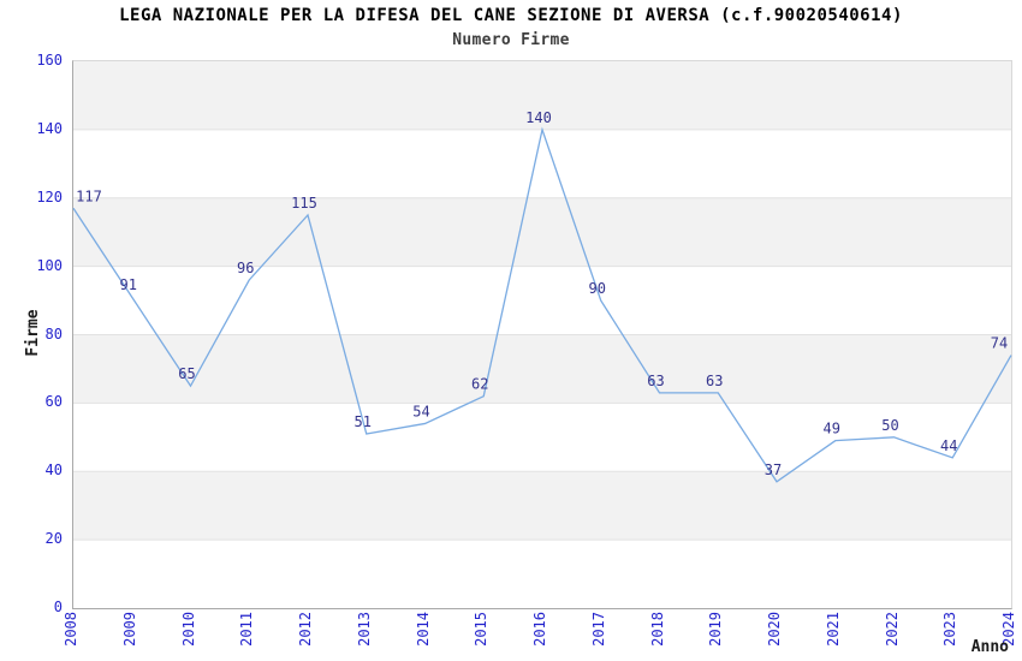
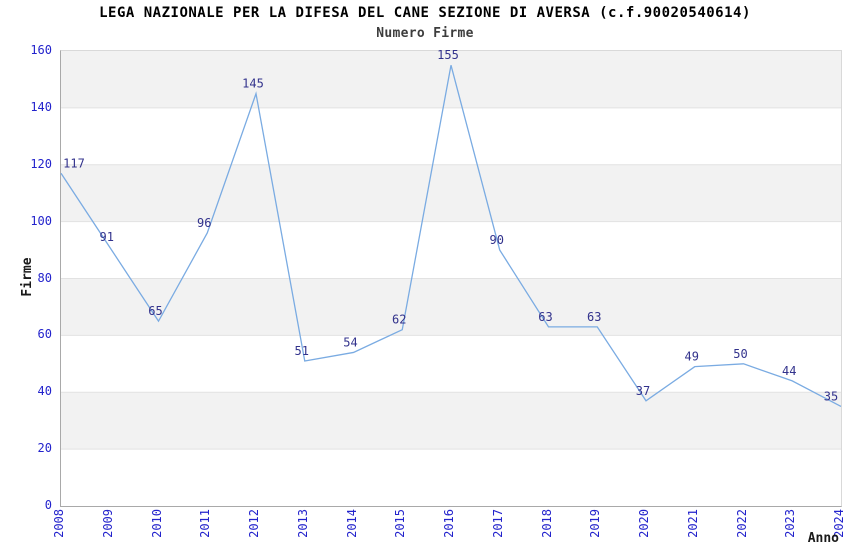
2012: 115 -> 145
2016: 140 -> 155
2024: 74 -> 35
